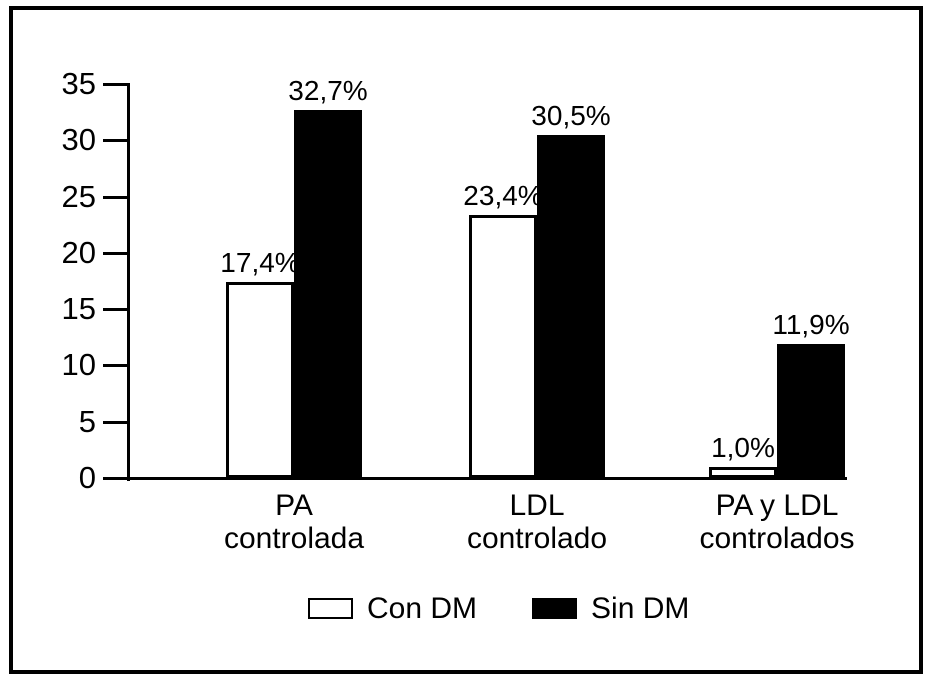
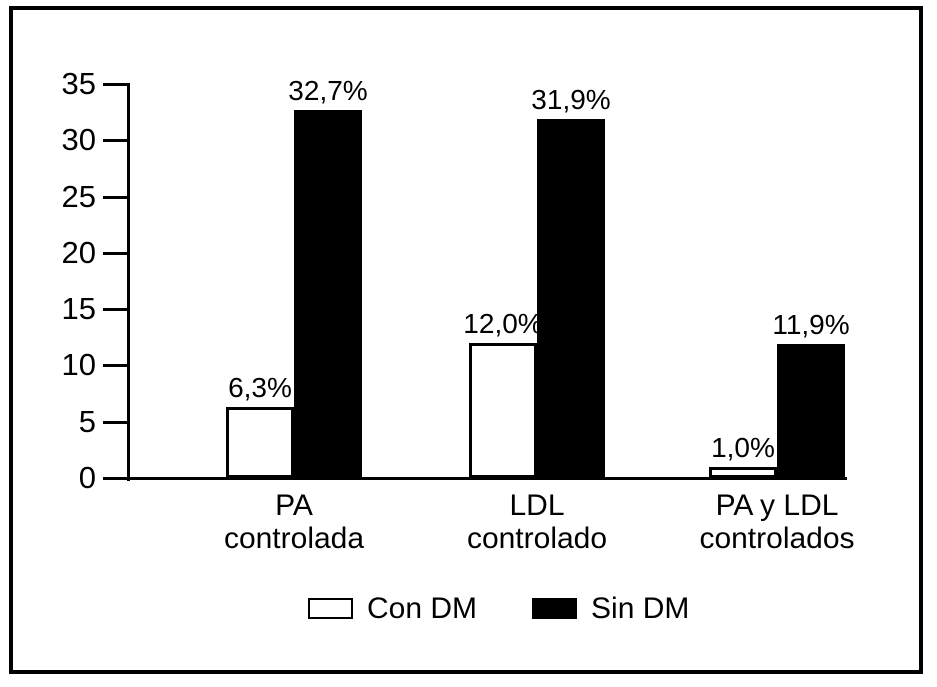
Con DM/PA controlada: 17,4% -> 6,3%
Con DM/LDL controlado: 23,4% -> 12,0%
Sin DM/LDL controlado: 30,5% -> 31,9%
